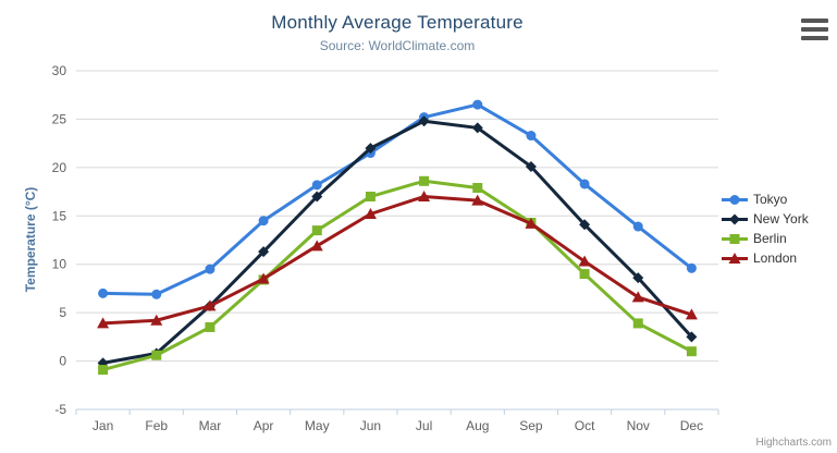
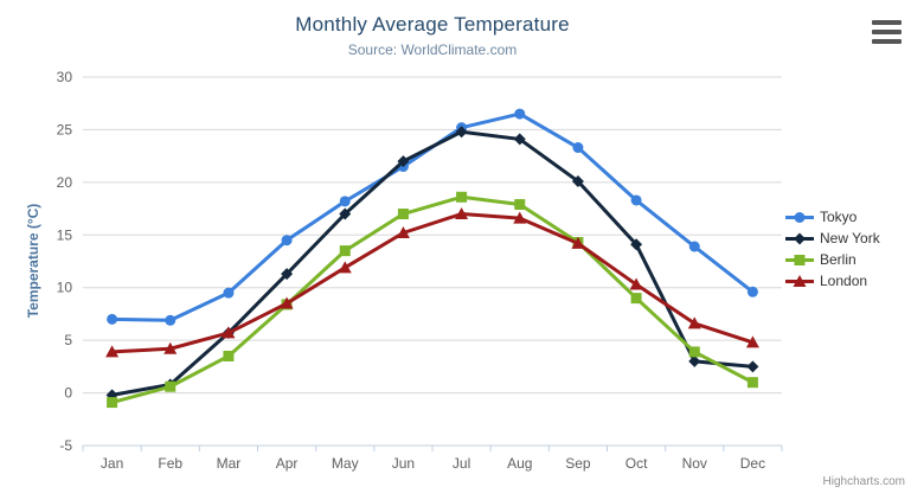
New York/Nov: 9 -> 3
